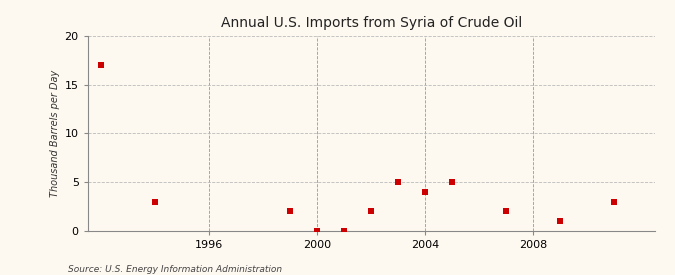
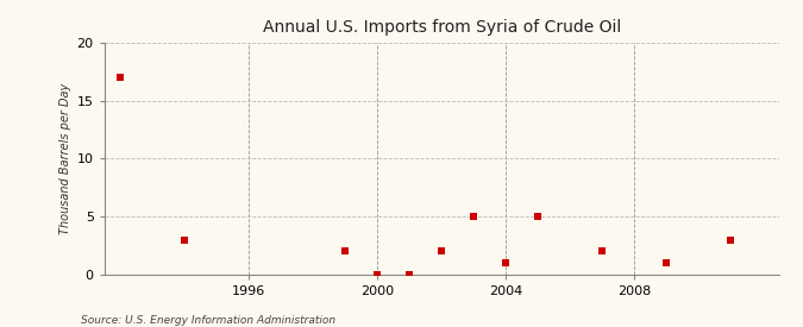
2004: 4 -> 1
